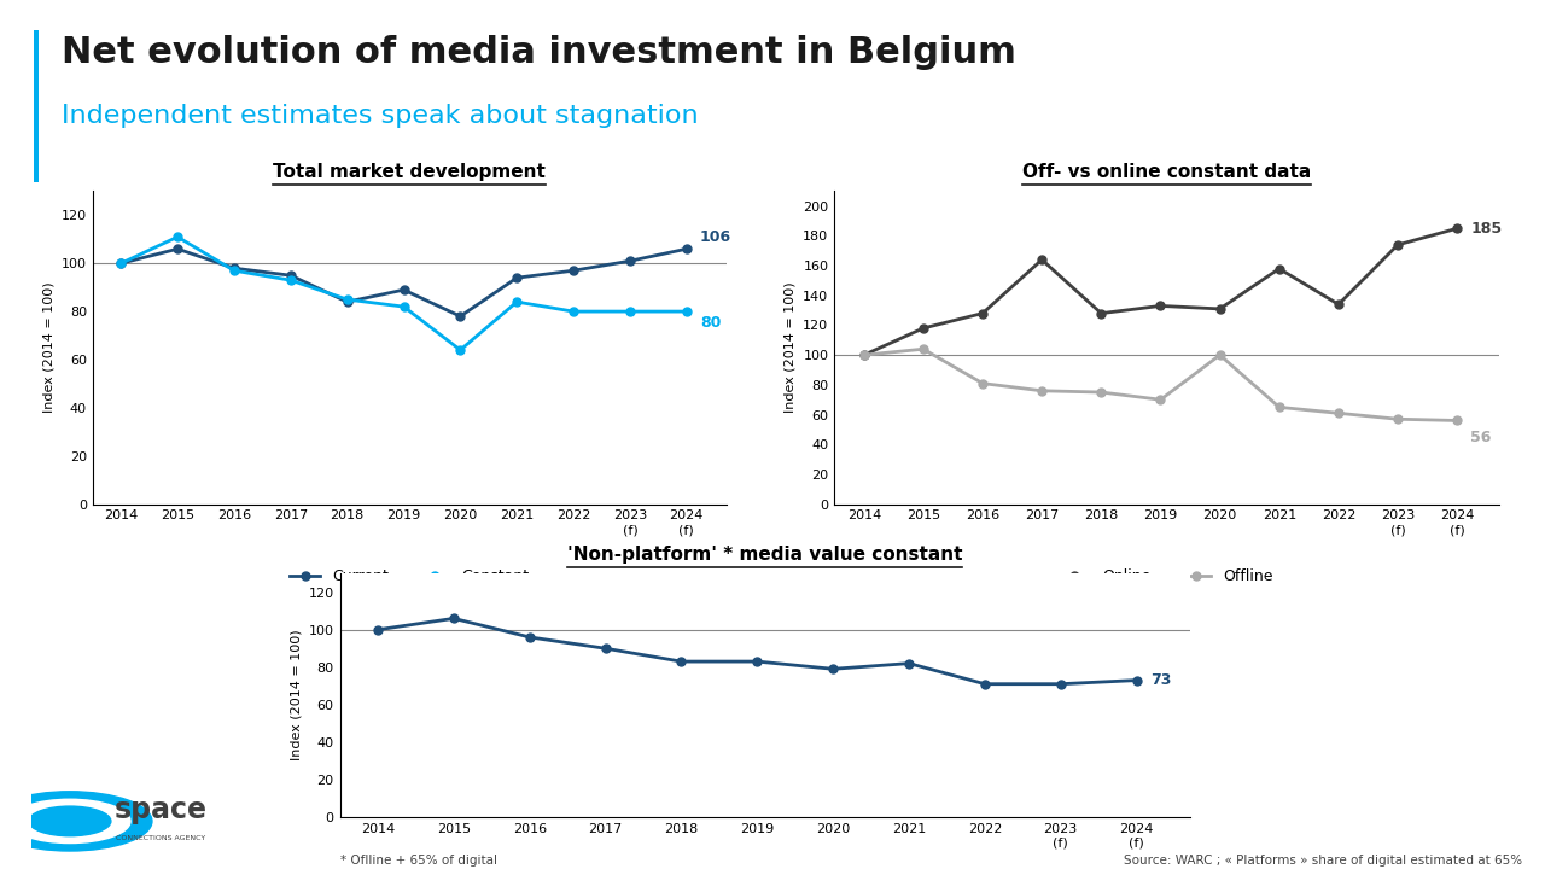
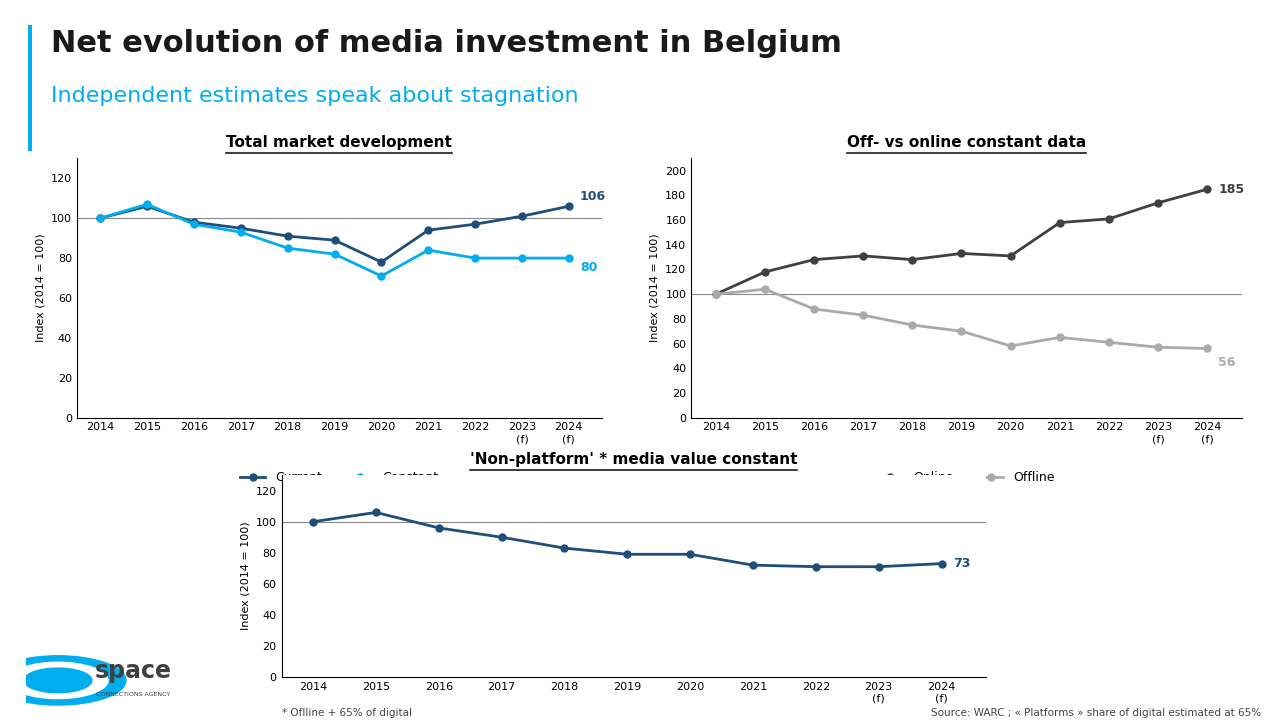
Total market development/Constant/2015: 111 -> 107
Total market development/Current/2018: 84 -> 91
Total market development/Constant/2020: 64 -> 71
Off- vs online constant data/Offline/2016: 81 -> 88
Off- vs online constant data/Online/2017: 164 -> 131
Off- vs online constant data/Offline/2017: 76 -> 83
Off- vs online constant data/Offline/2020: 100 -> 58
Off- vs online constant data/Online/2022: 134 -> 161
'Non-platform' * media value constant/2019: 83 -> 79
'Non-platform' * media value constant/2021: 82 -> 72
